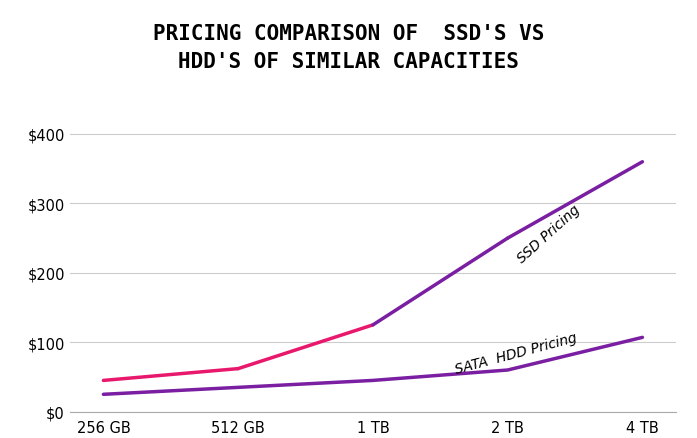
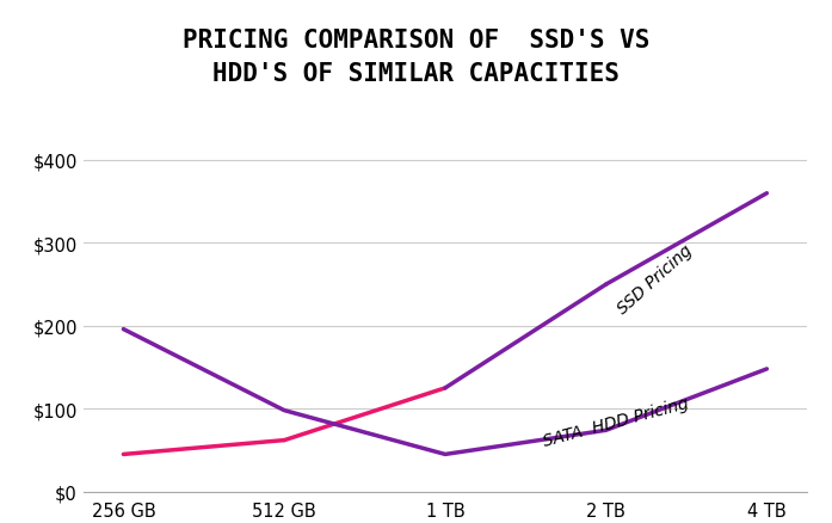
256 GB: $25 -> $196
512 GB: $35 -> $98
2 TB: $60 -> $74
4 TB: $107 -> $148
